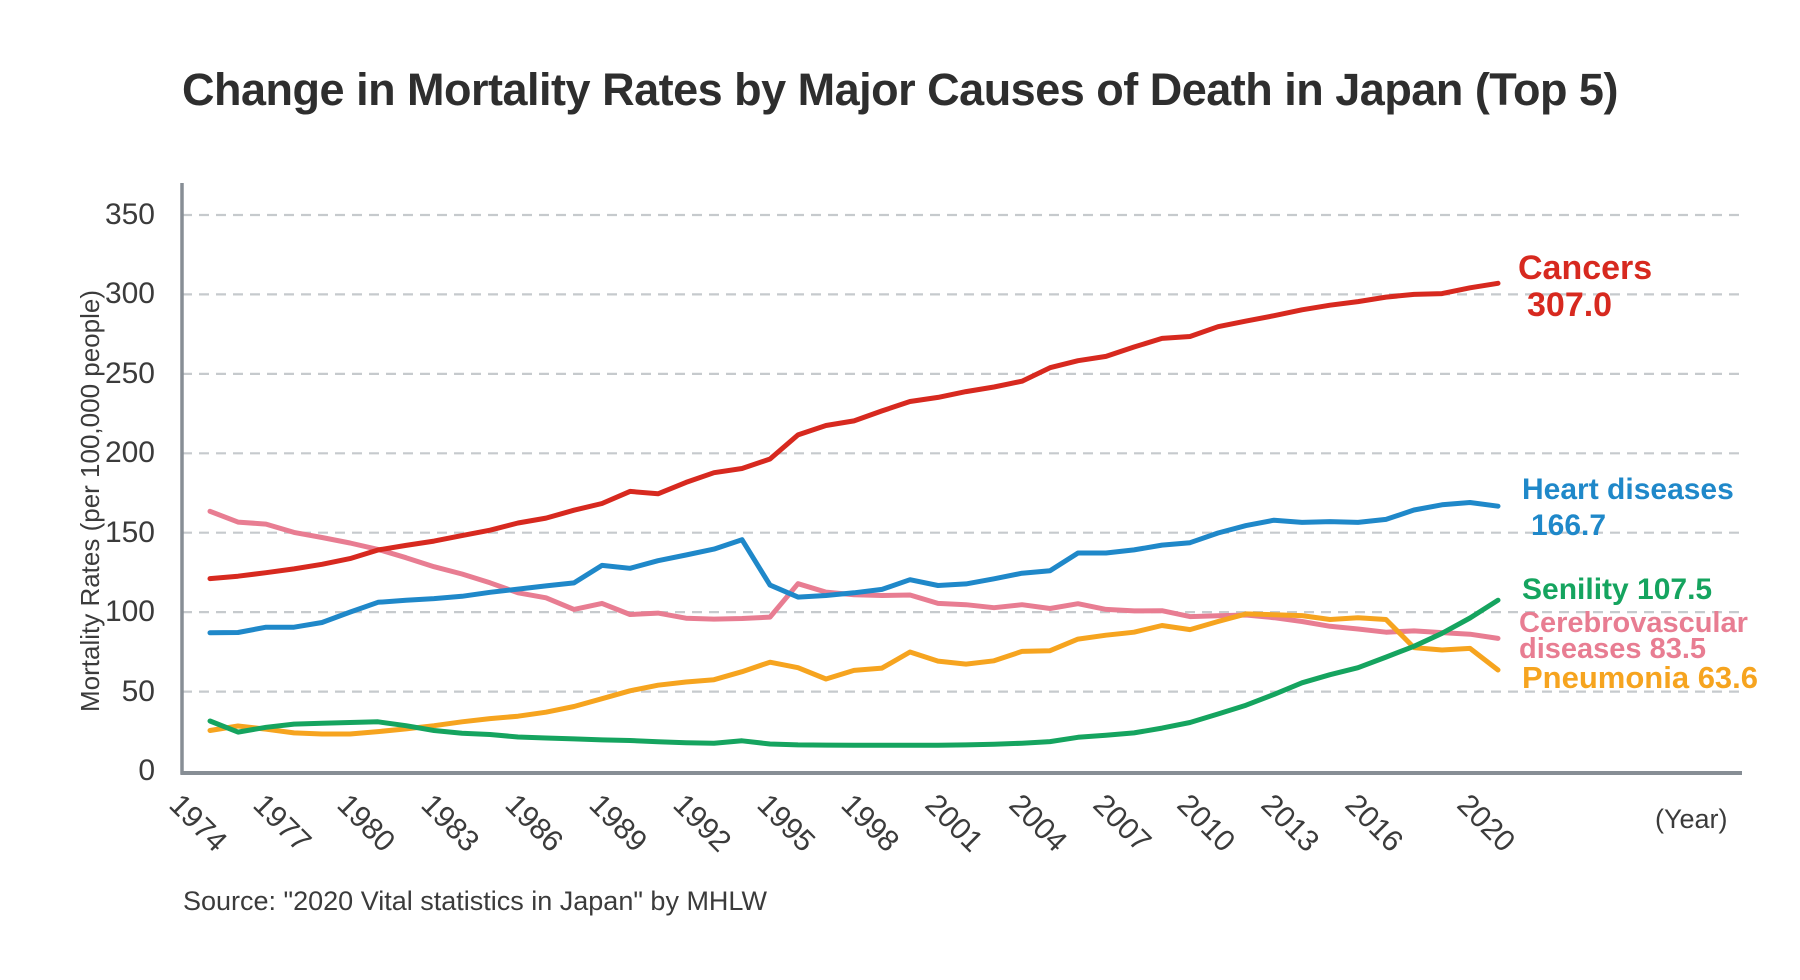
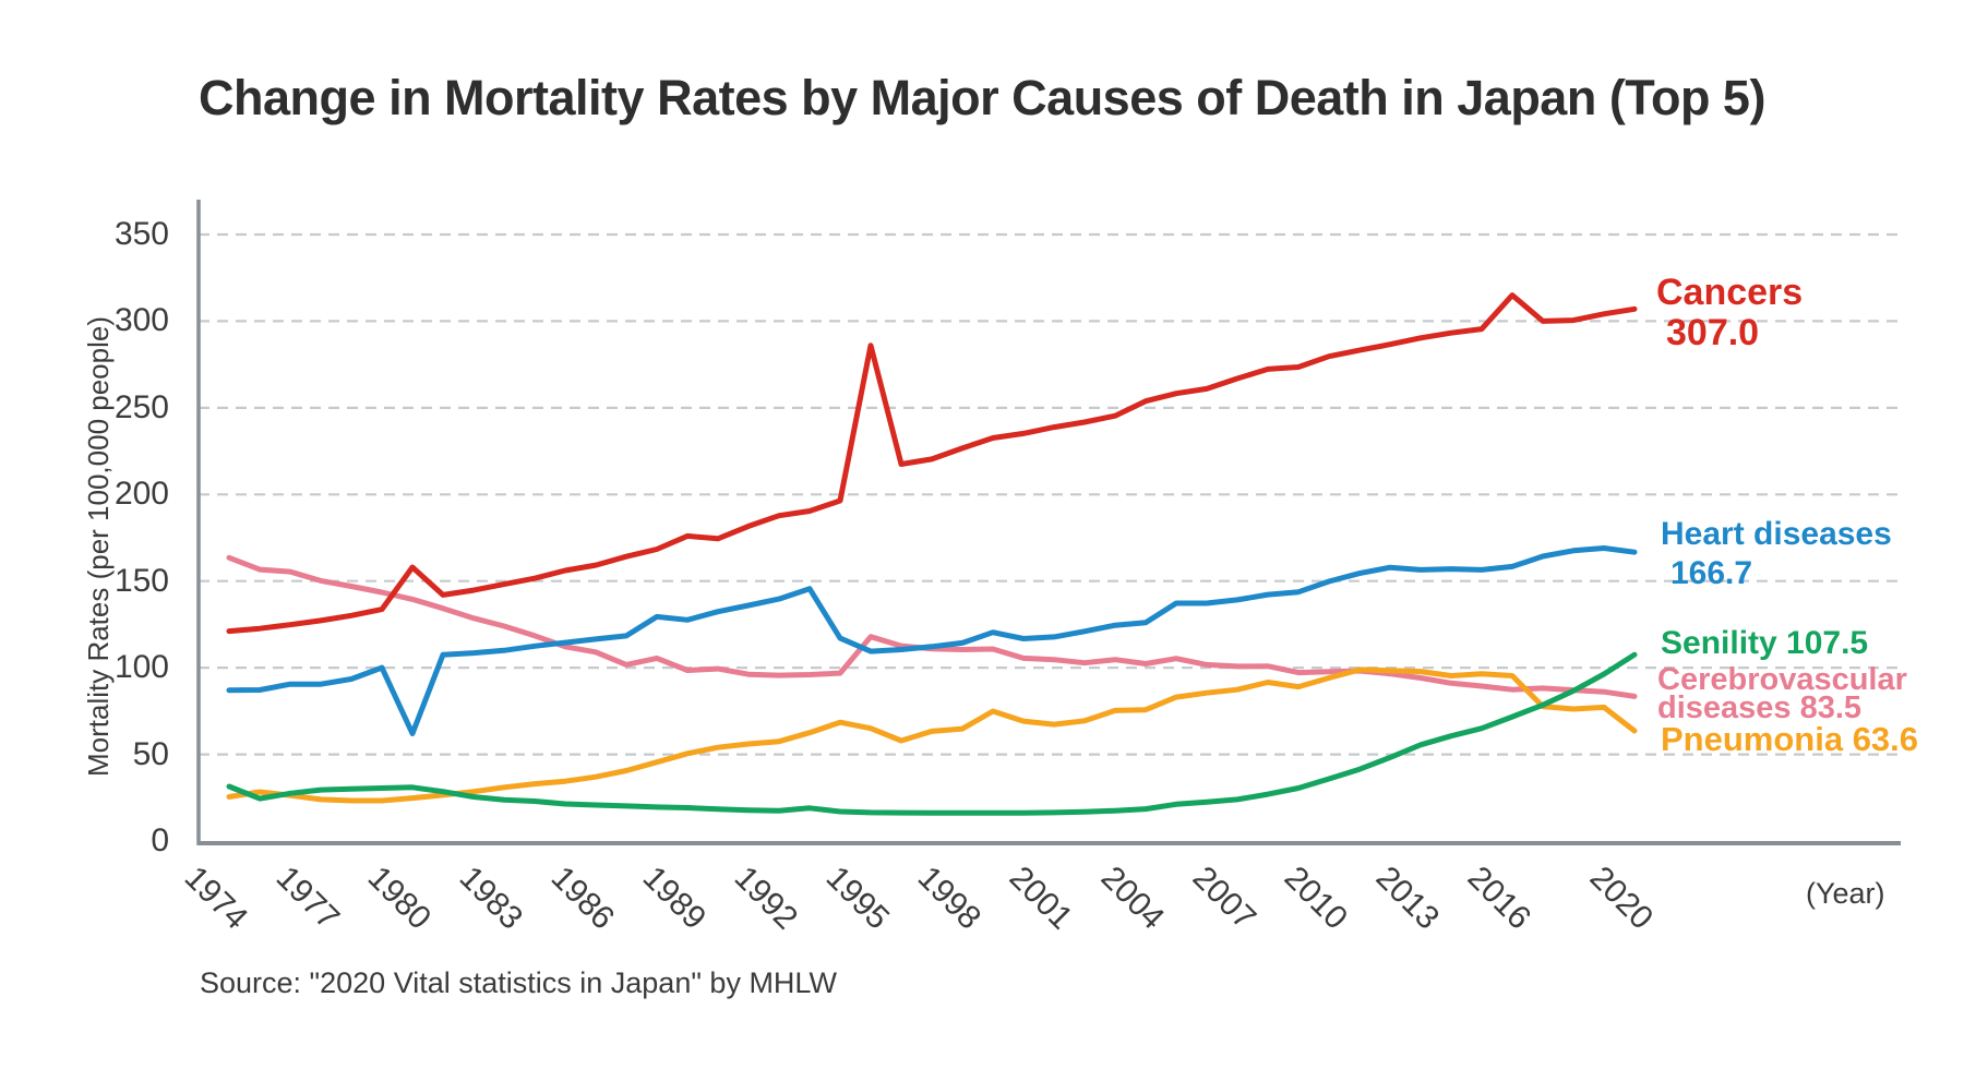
Heart diseases/1980: 106 -> 62
Cancers/1980: 139 -> 158
Cancers/1995: 212 -> 286
Cancers/2016: 298 -> 315
